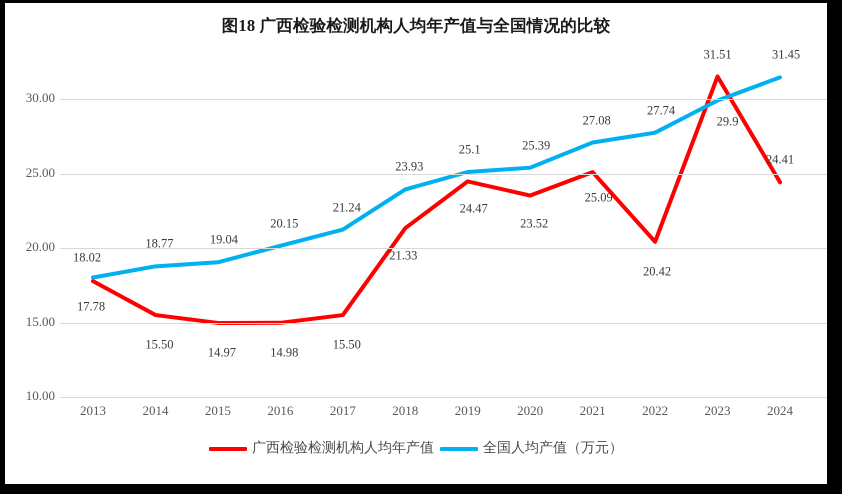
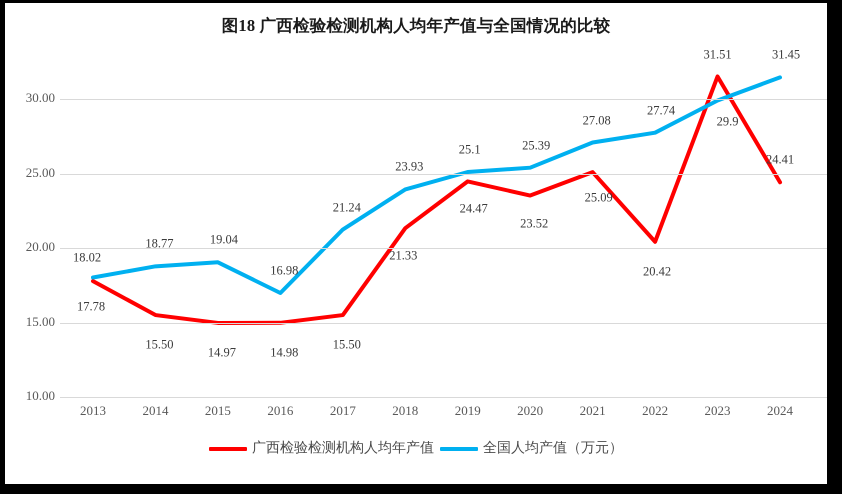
全国人均产值（万元）/2016: 20.15 -> 16.98
